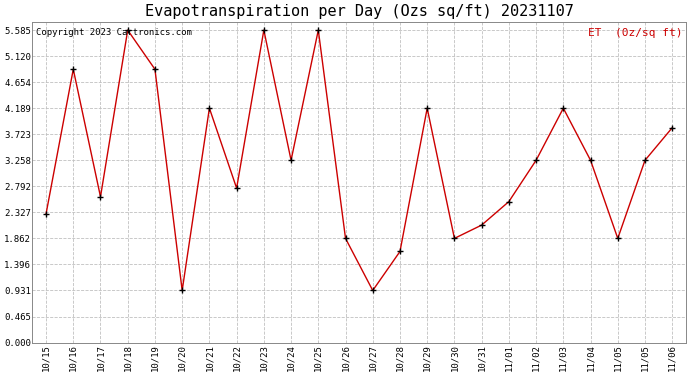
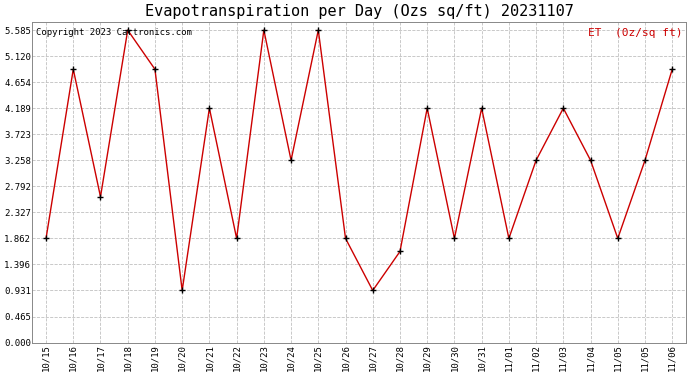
10/15: 2.30 -> 1.86
10/22: 2.76 -> 1.86
10/31: 2.10 -> 4.19
11/01: 2.52 -> 1.86
11/06: 3.84 -> 4.88
